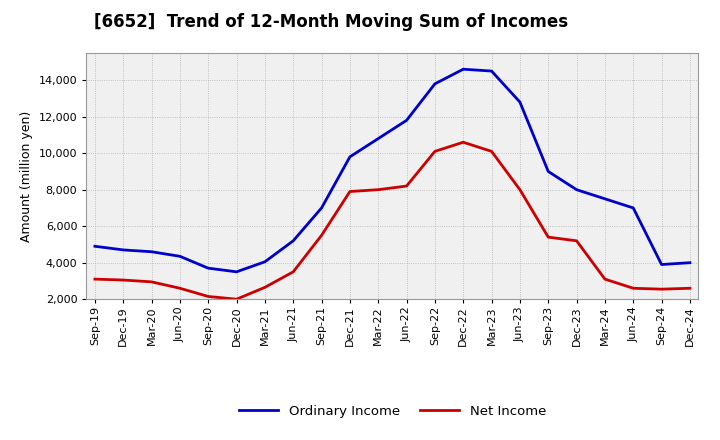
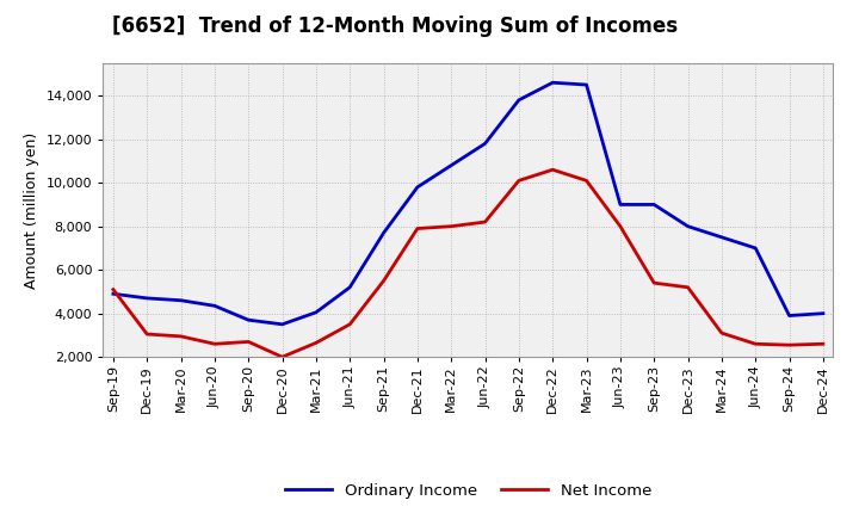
Net Income/Sep-19: 3,100 -> 5,100
Net Income/Sep-20: 2,200 -> 2,700
Ordinary Income/Sep-21: 7,000 -> 7,700
Ordinary Income/Jun-23: 12,800 -> 9,000
